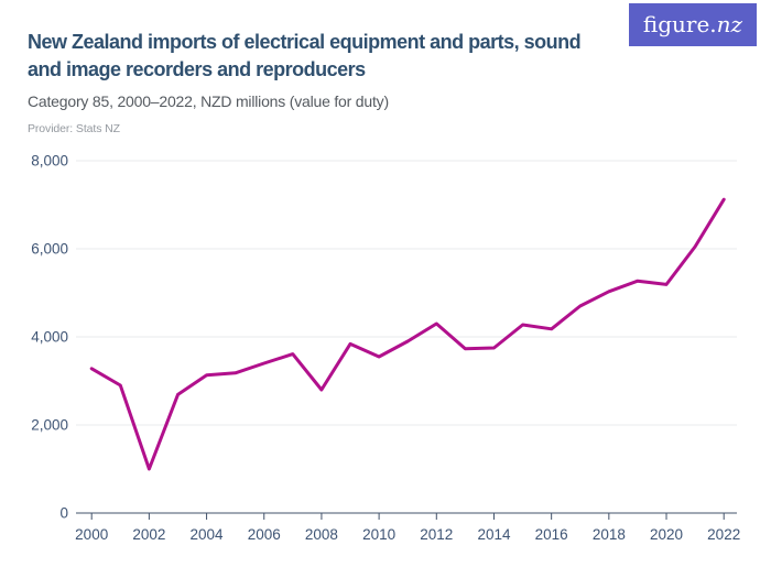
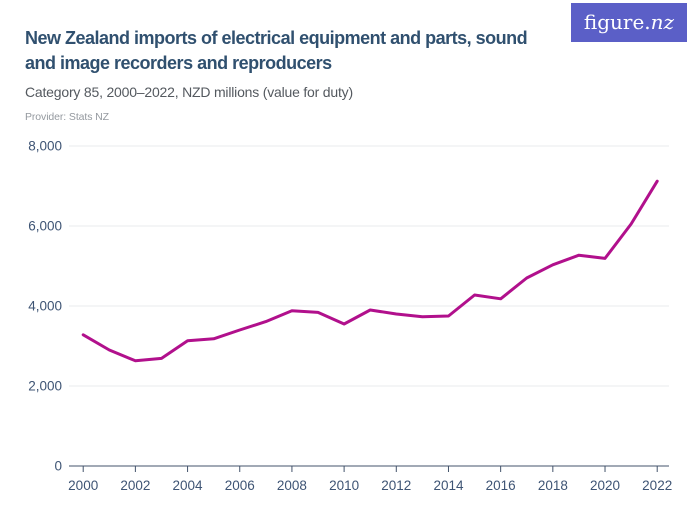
2002: 1000 -> 2600
2008: 2800 -> 3900
2012: 4300 -> 3800
